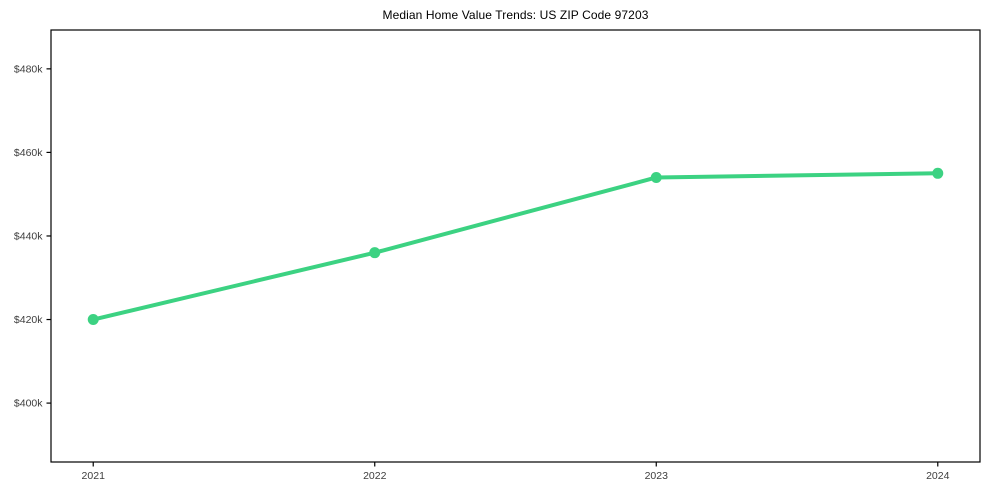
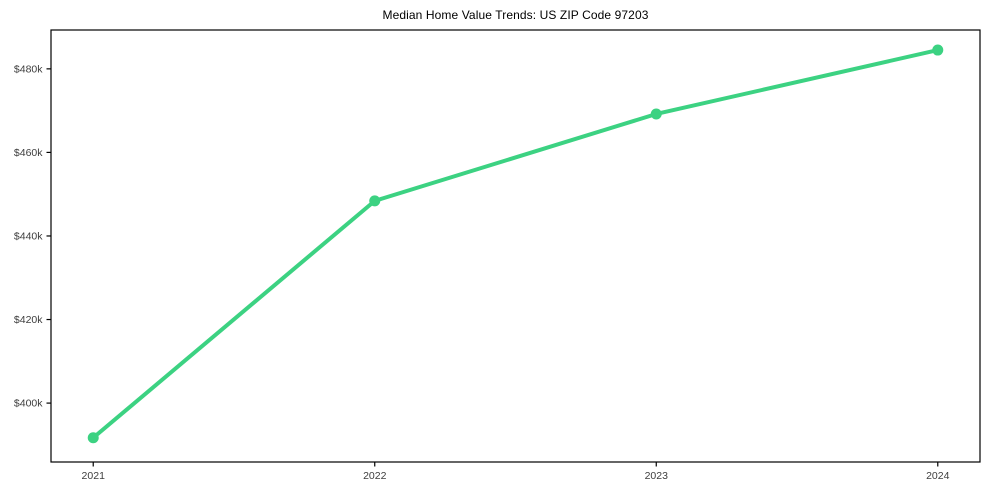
2021: $420k -> $392k
2022: $436k -> $448k
2023: $454k -> $469k
2024: $455k -> $484k
